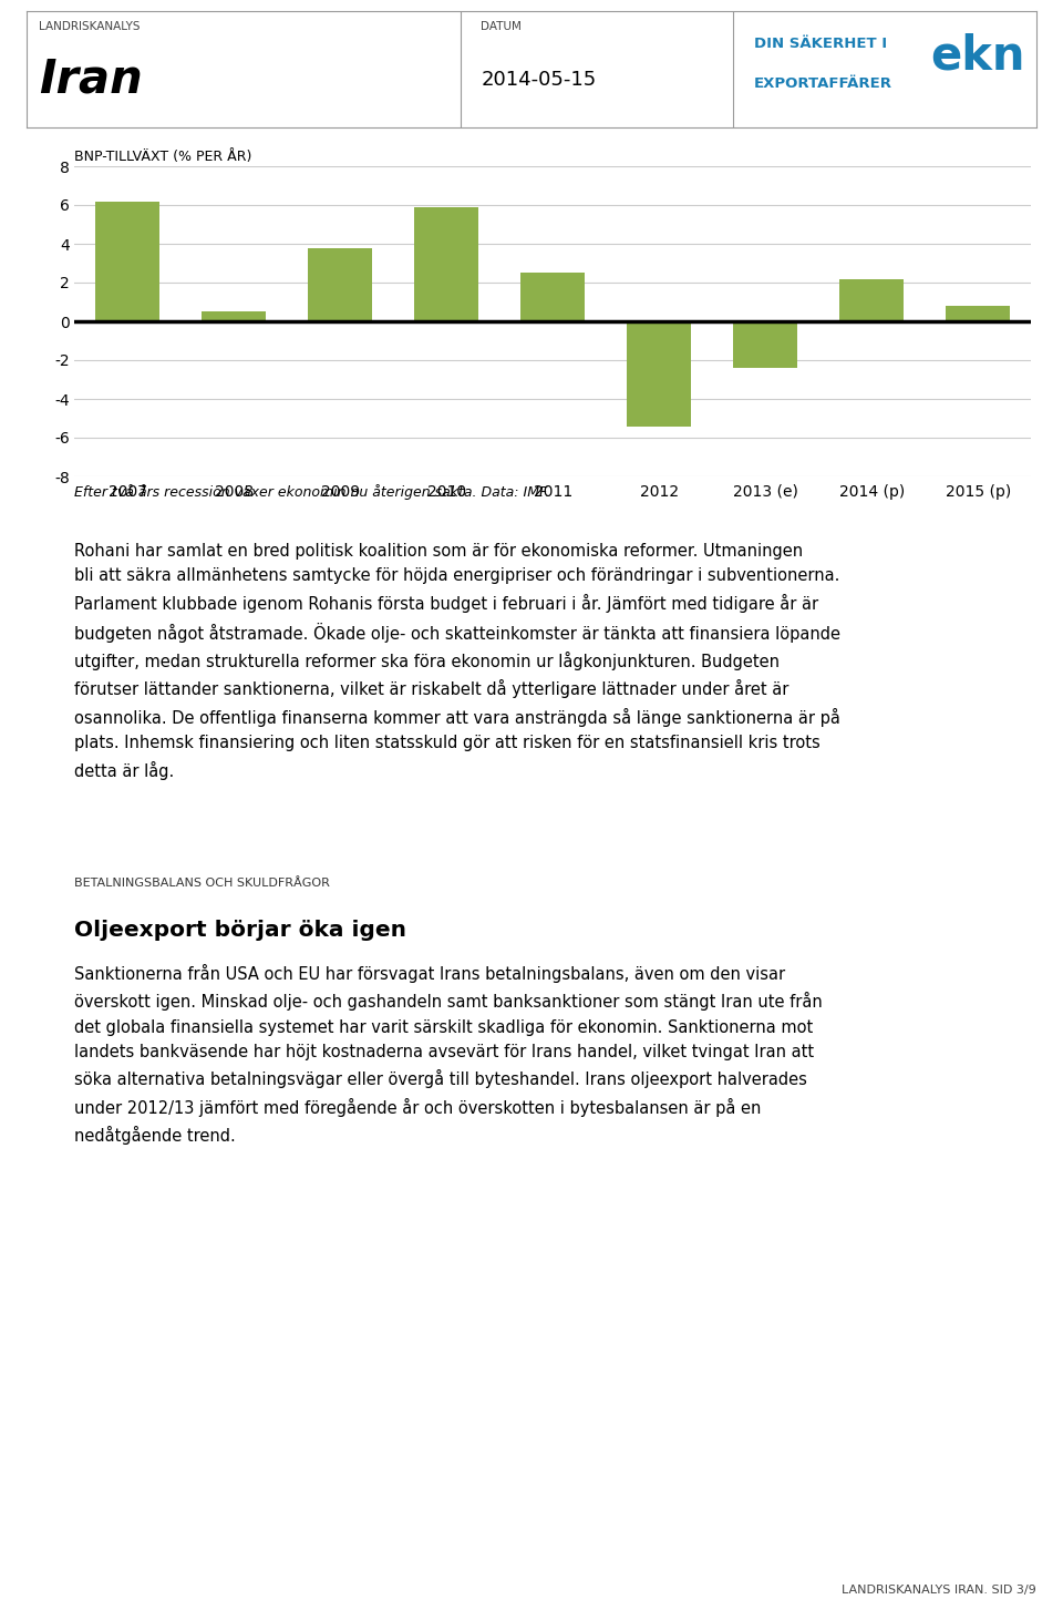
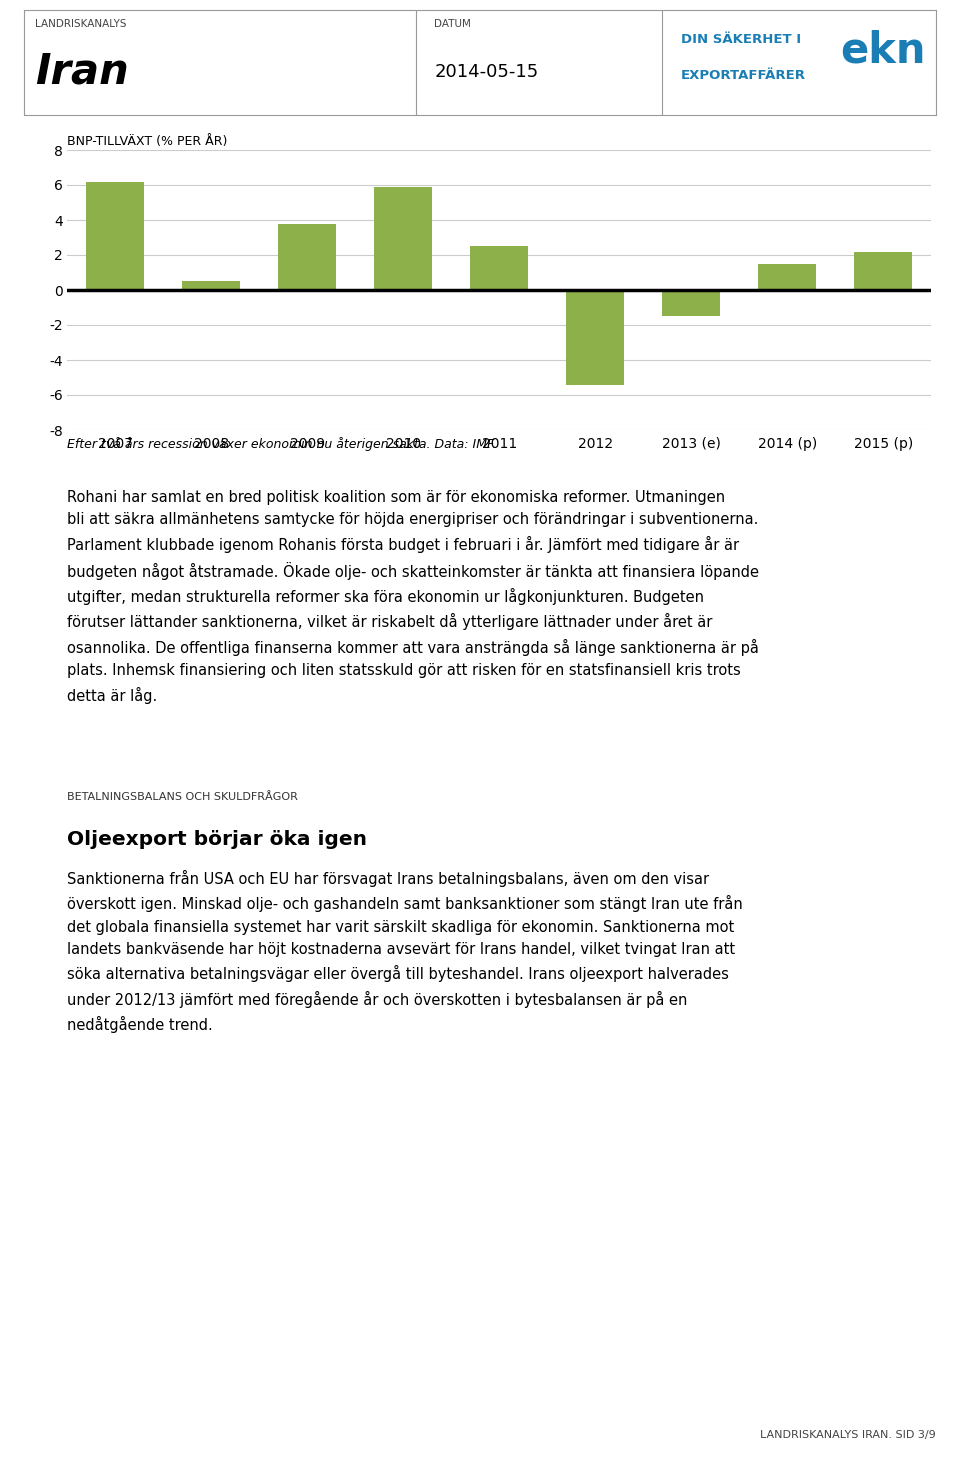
2013 (e): -2.4 -> -1.5
2014 (p): 2.2 -> 1.5
2015 (p): 0.8 -> 2.2
